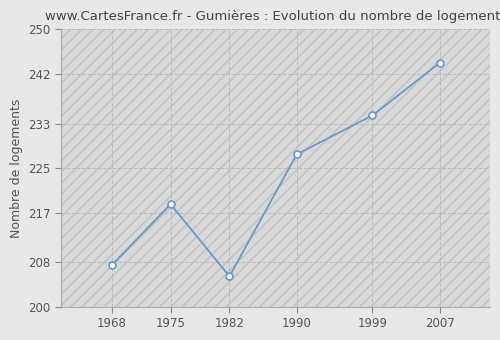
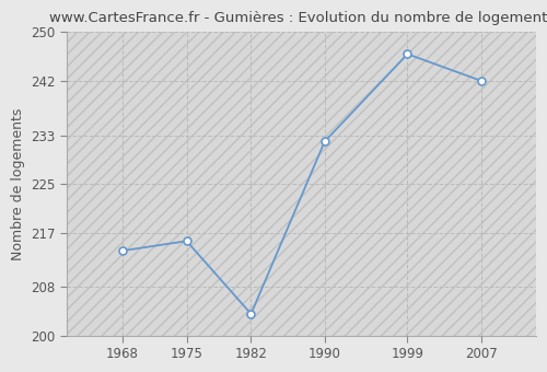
1968: 207.5 -> 214.0
1975: 218.5 -> 215.6
1982: 205.5 -> 203.6
1990: 227.5 -> 232.0
1999: 234.5 -> 246.4
2007: 244.0 -> 242.0
